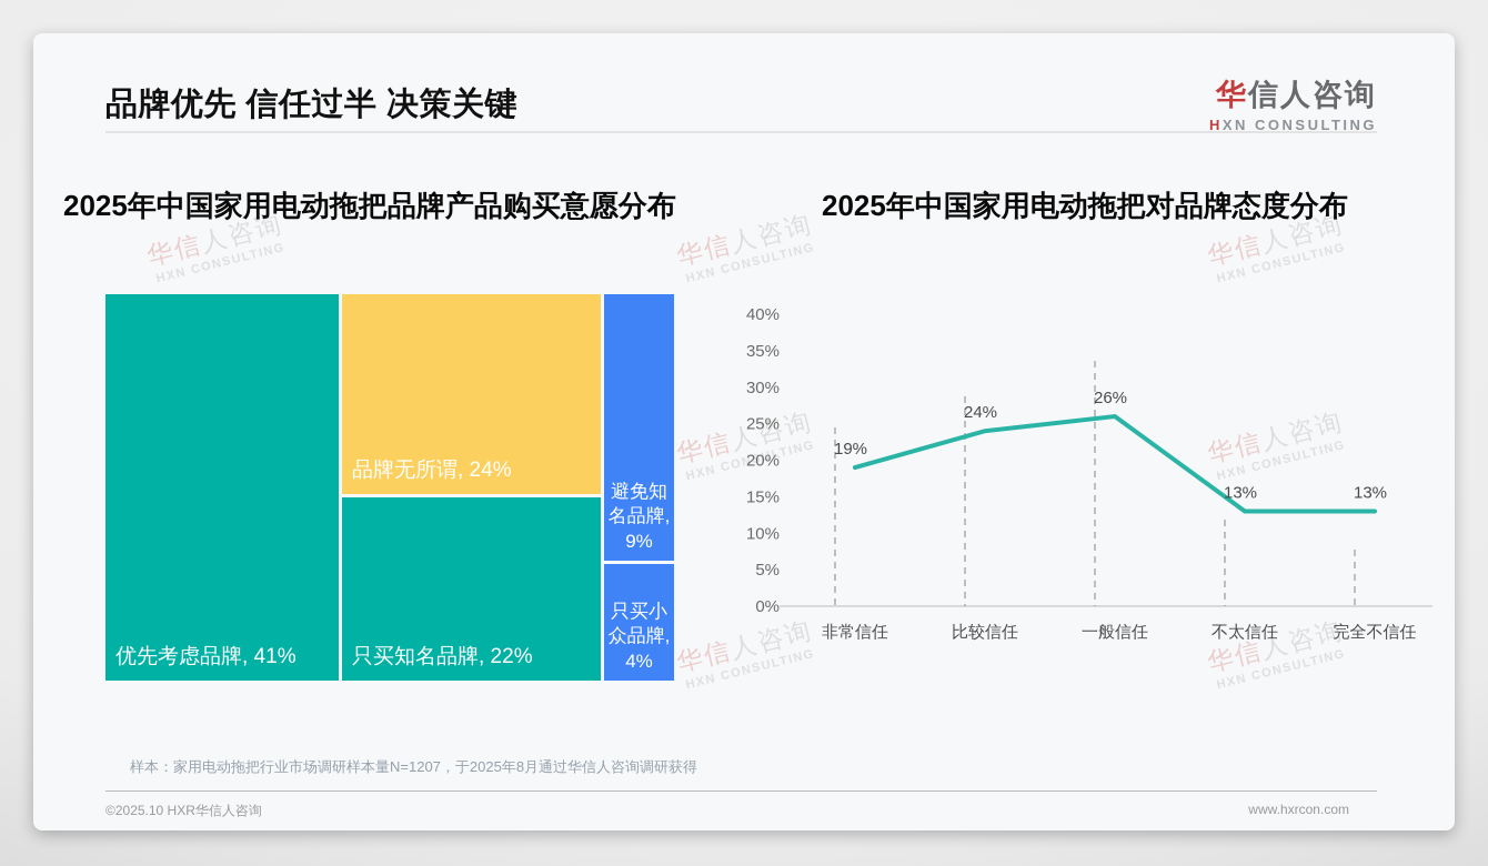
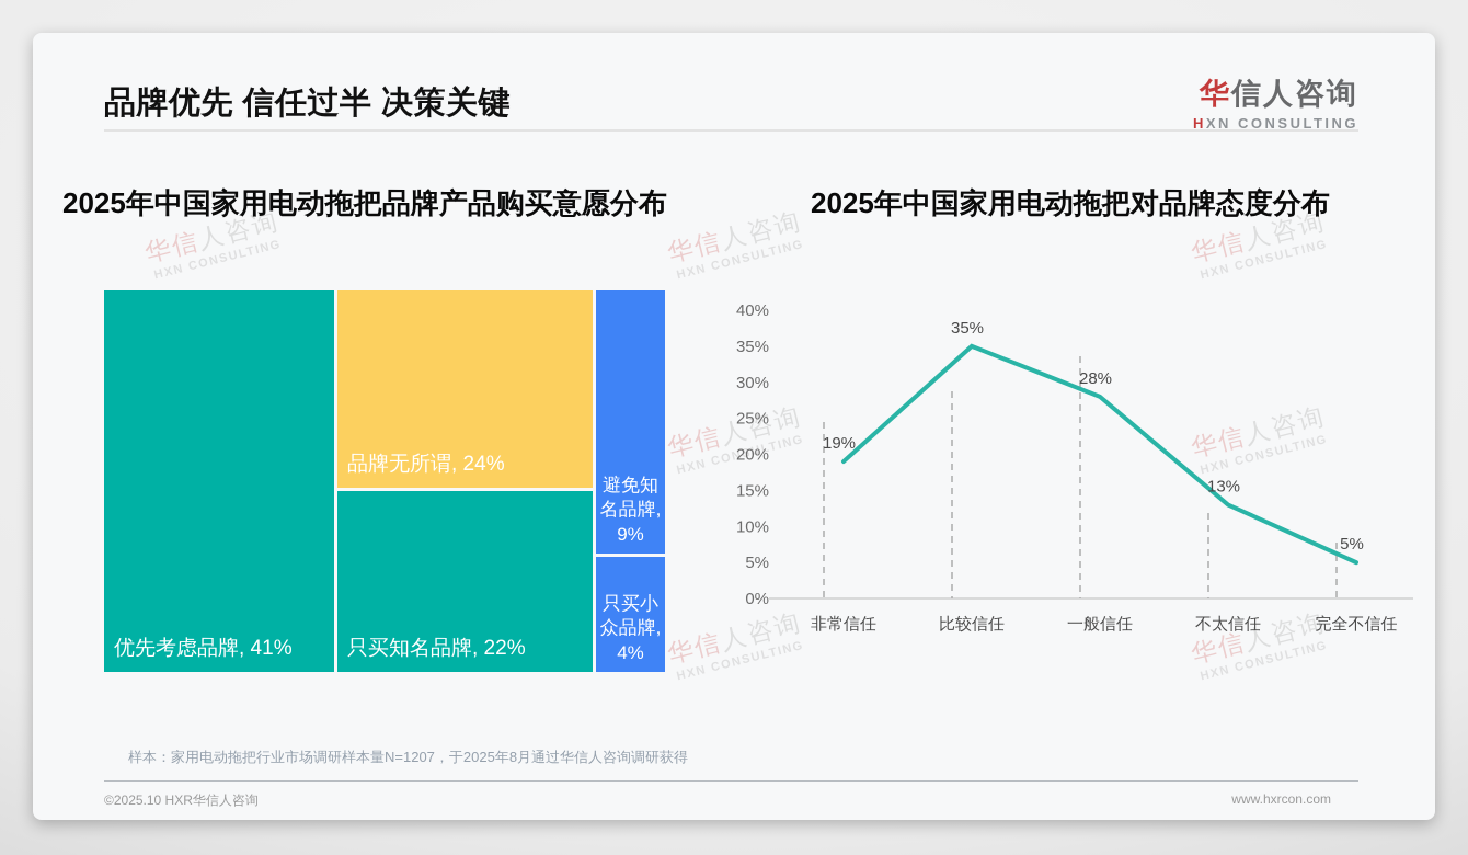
2025年中国家用电动拖把对品牌态度分布/比较信任: 24% -> 35%
2025年中国家用电动拖把对品牌态度分布/一般信任: 26% -> 28%
2025年中国家用电动拖把对品牌态度分布/完全不信任: 13% -> 5%
